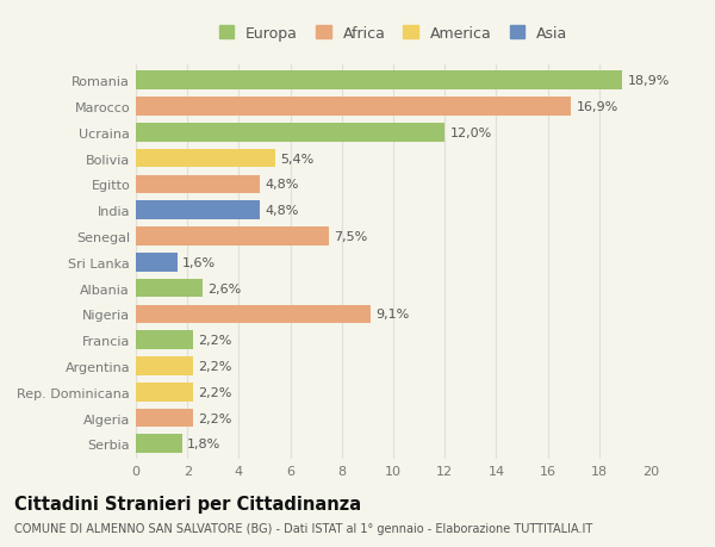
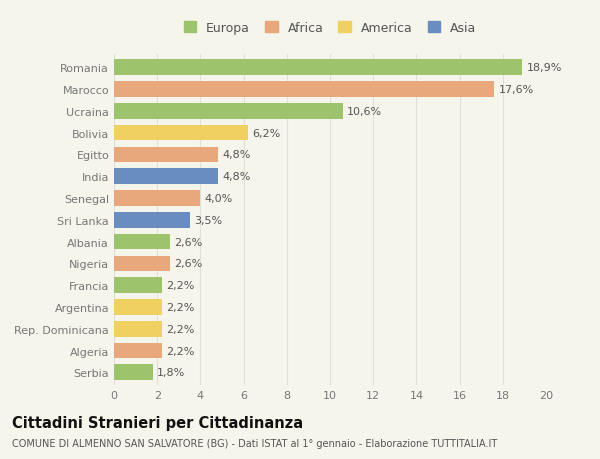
Marocco: 16,9% -> 17,6%
Ucraina: 12,0% -> 10,6%
Bolivia: 5,4% -> 6,2%
Senegal: 7,5% -> 4,0%
Sri Lanka: 1,6% -> 3,5%
Nigeria: 9,1% -> 2,6%
